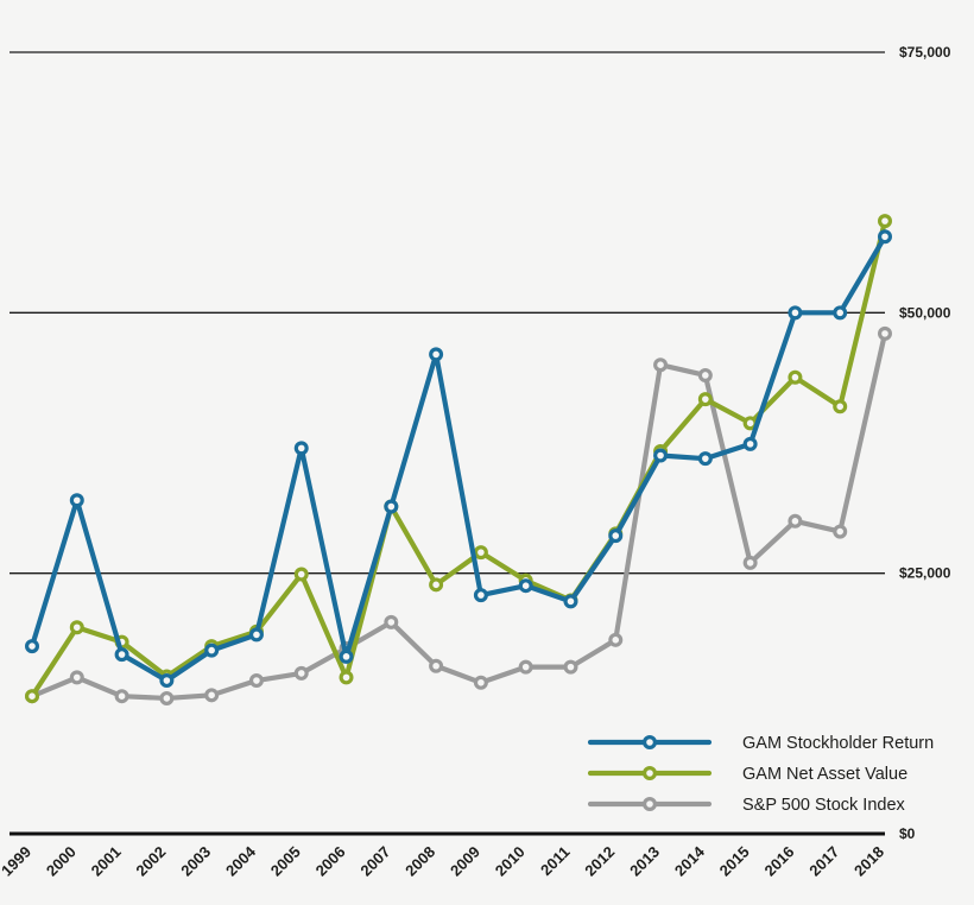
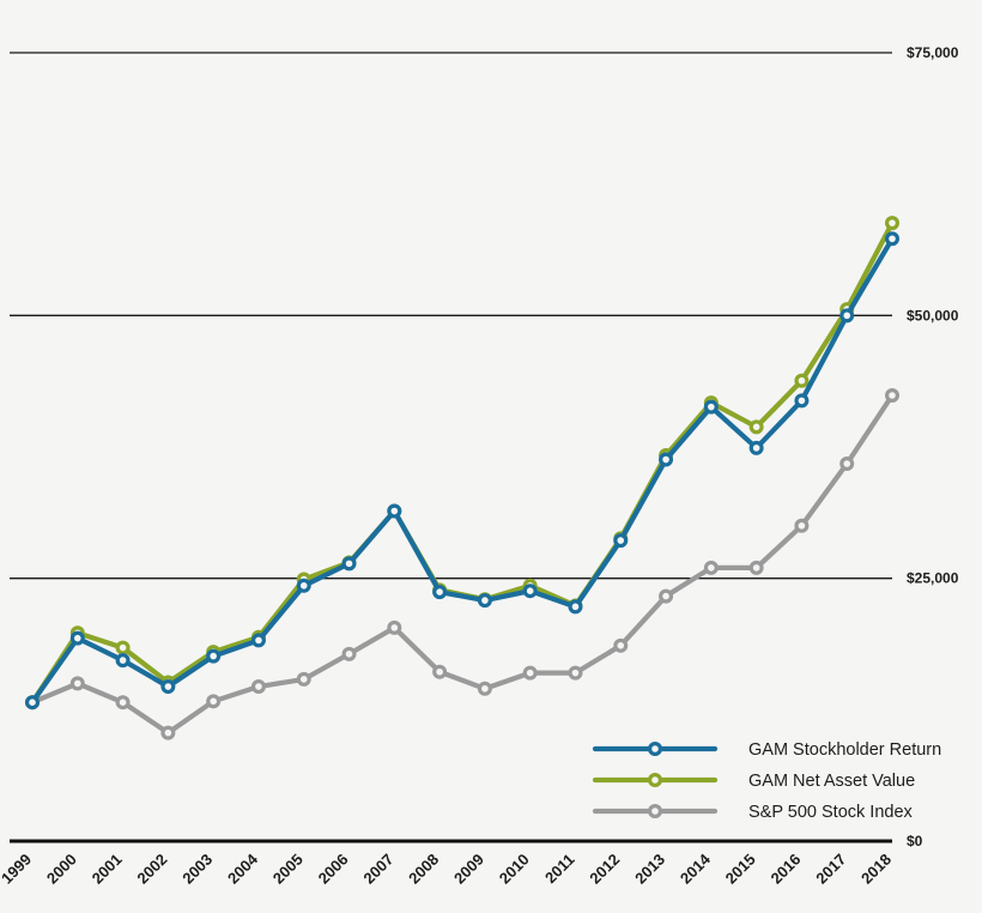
GAM Stockholder Return/1999: $18000 -> $13000
GAM Stockholder Return/2000: $32000 -> $19000
S&P 500 Stock Index/2002: $13000 -> $10000
GAM Stockholder Return/2005: $37000 -> $24000
GAM Stockholder Return/2006: $17000 -> $26000
GAM Net Asset Value/2006: $15000 -> $26000
GAM Stockholder Return/2008: $46000 -> $24000
GAM Net Asset Value/2009: $27000 -> $23000
S&P 500 Stock Index/2013: $45000 -> $23000
GAM Stockholder Return/2014: $36000 -> $41000
S&P 500 Stock Index/2014: $44000 -> $26000
GAM Stockholder Return/2016: $50000 -> $42000
GAM Net Asset Value/2017: $41000 -> $51000
S&P 500 Stock Index/2017: $29000 -> $36000
S&P 500 Stock Index/2018: $48000 -> $42000
